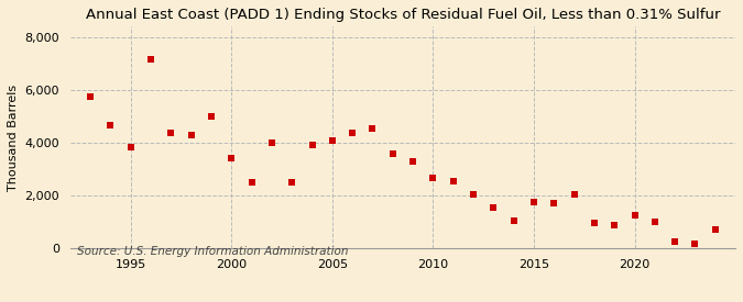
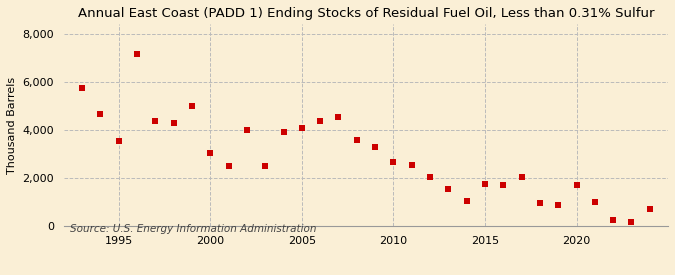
1995: 3,850 -> 3,550
2000: 3,400 -> 3,050
2020: 1,250 -> 1,700
